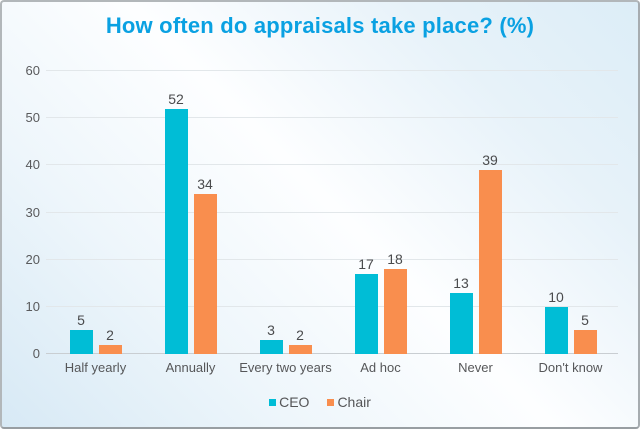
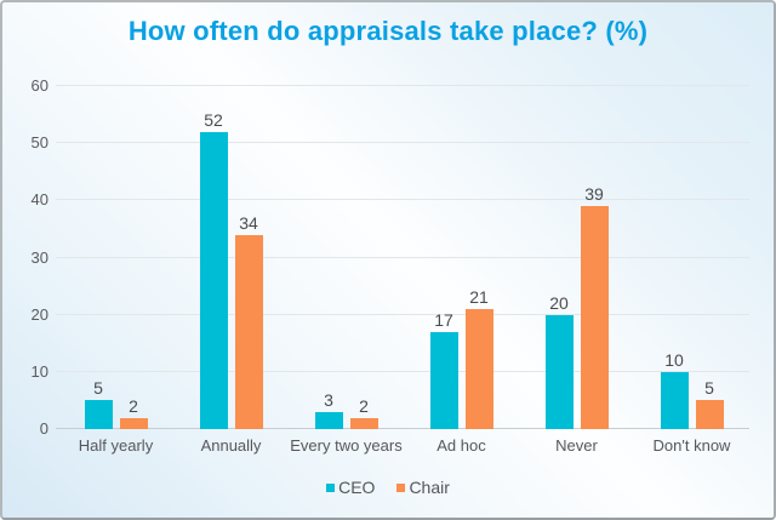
Chair/Ad hoc: 18 -> 21
CEO/Never: 13 -> 20
